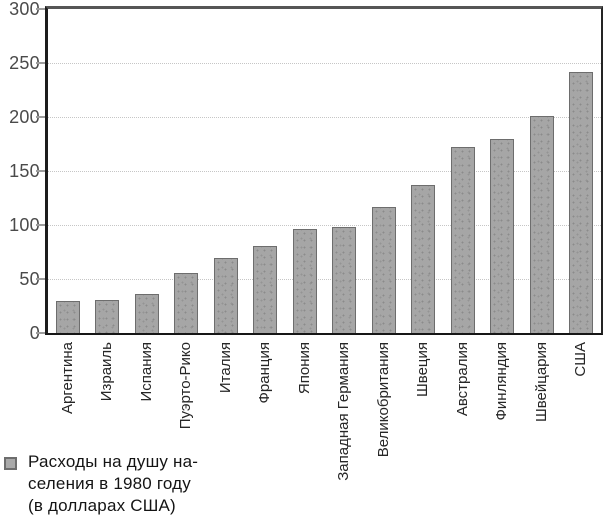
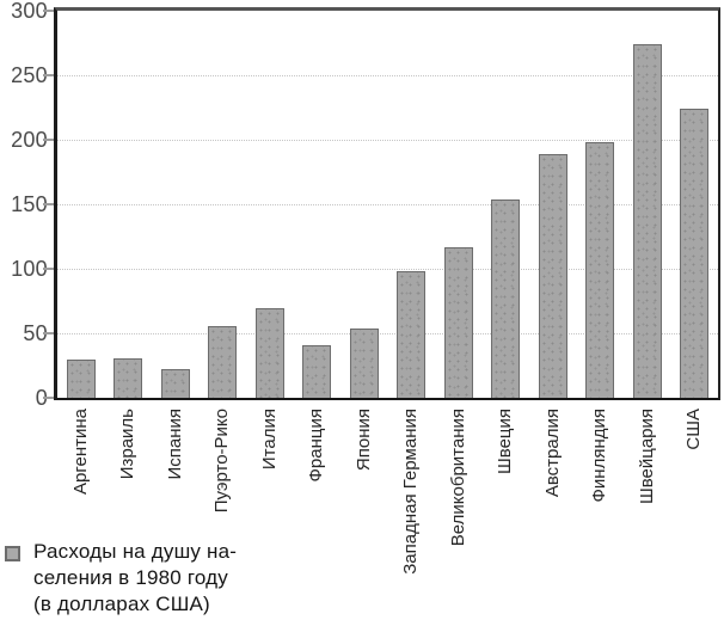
Испания: 36 -> 22
Франция: 81 -> 41
Япония: 96 -> 54
Швеция: 137 -> 154
Австралия: 172 -> 189
Финляндия: 180 -> 198
Швейцария: 201 -> 274
США: 242 -> 224
